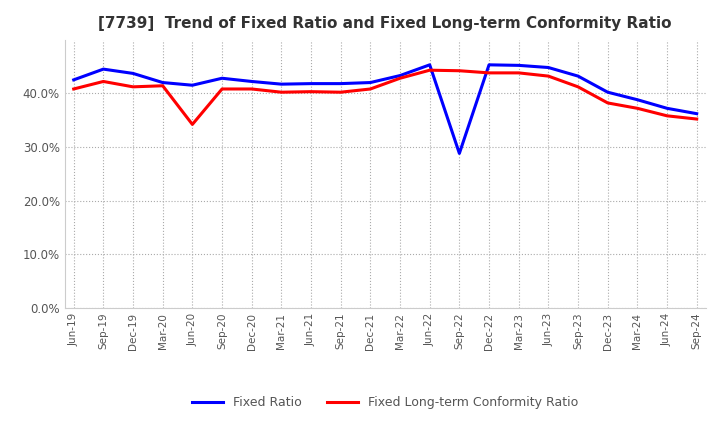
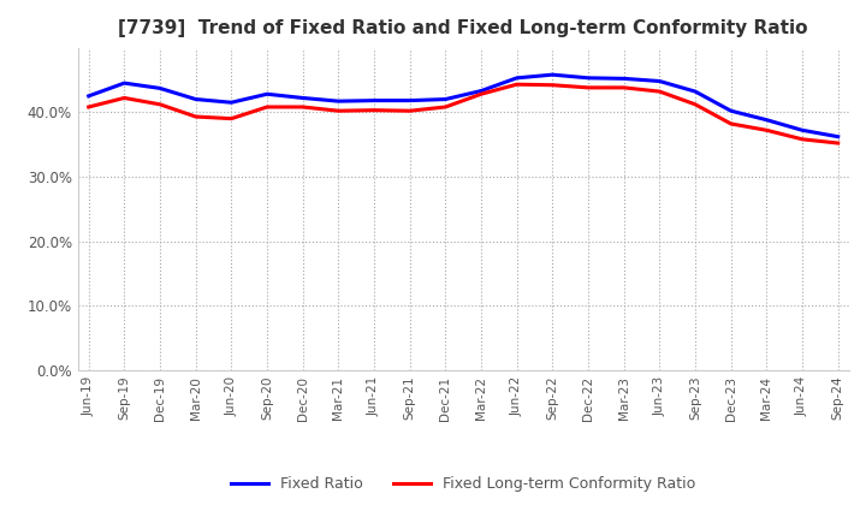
Fixed Long-term Conformity Ratio/Mar-20: 41.4% -> 39.3%
Fixed Long-term Conformity Ratio/Jun-20: 34.2% -> 39.0%
Fixed Ratio/Sep-22: 28.8% -> 45.8%
